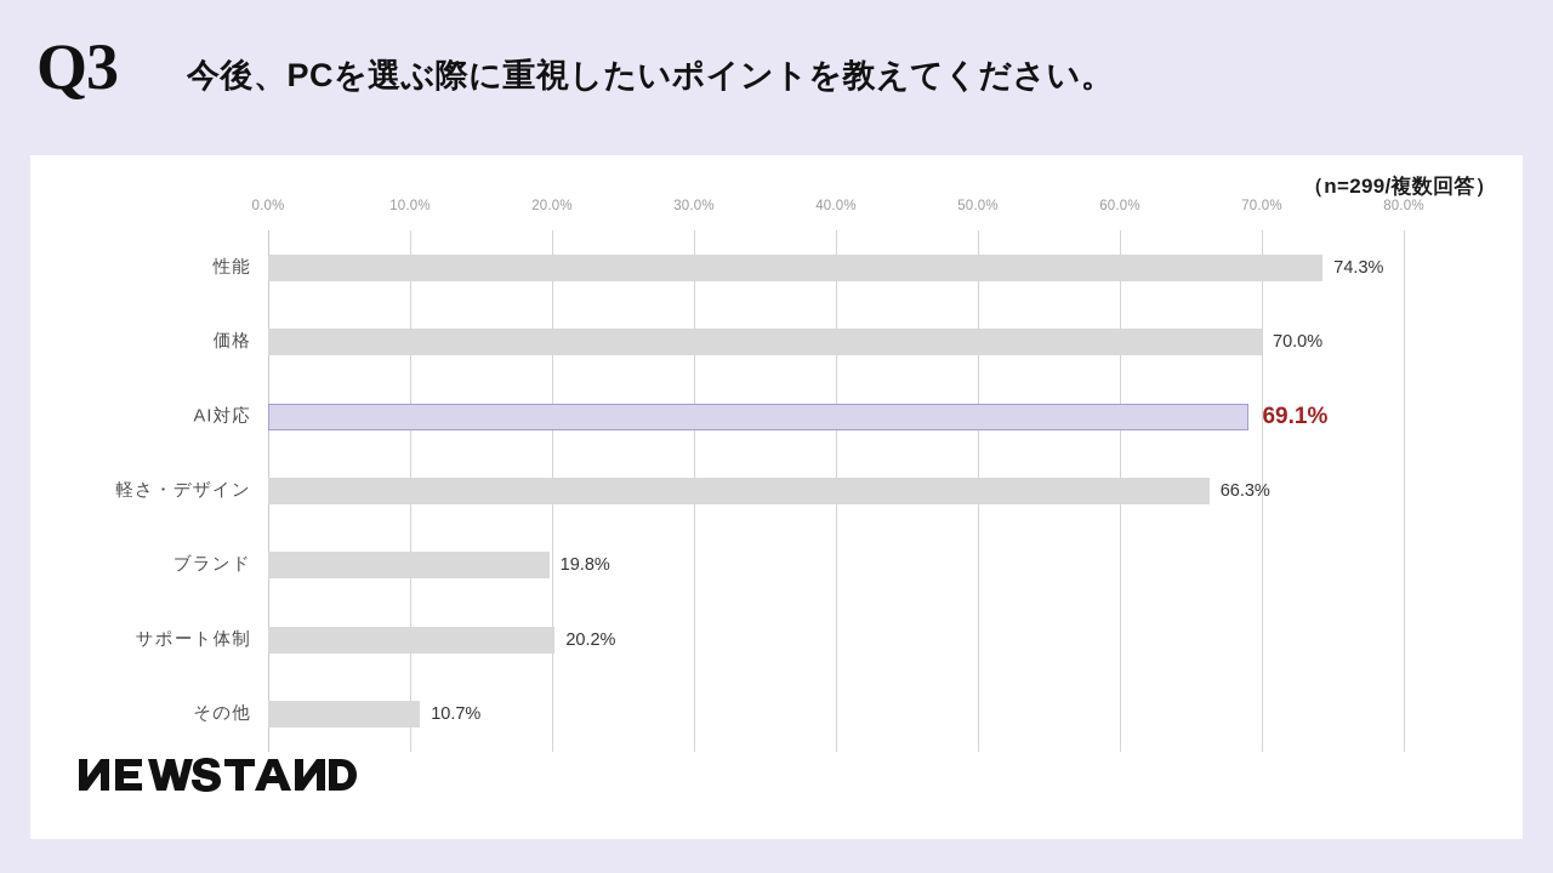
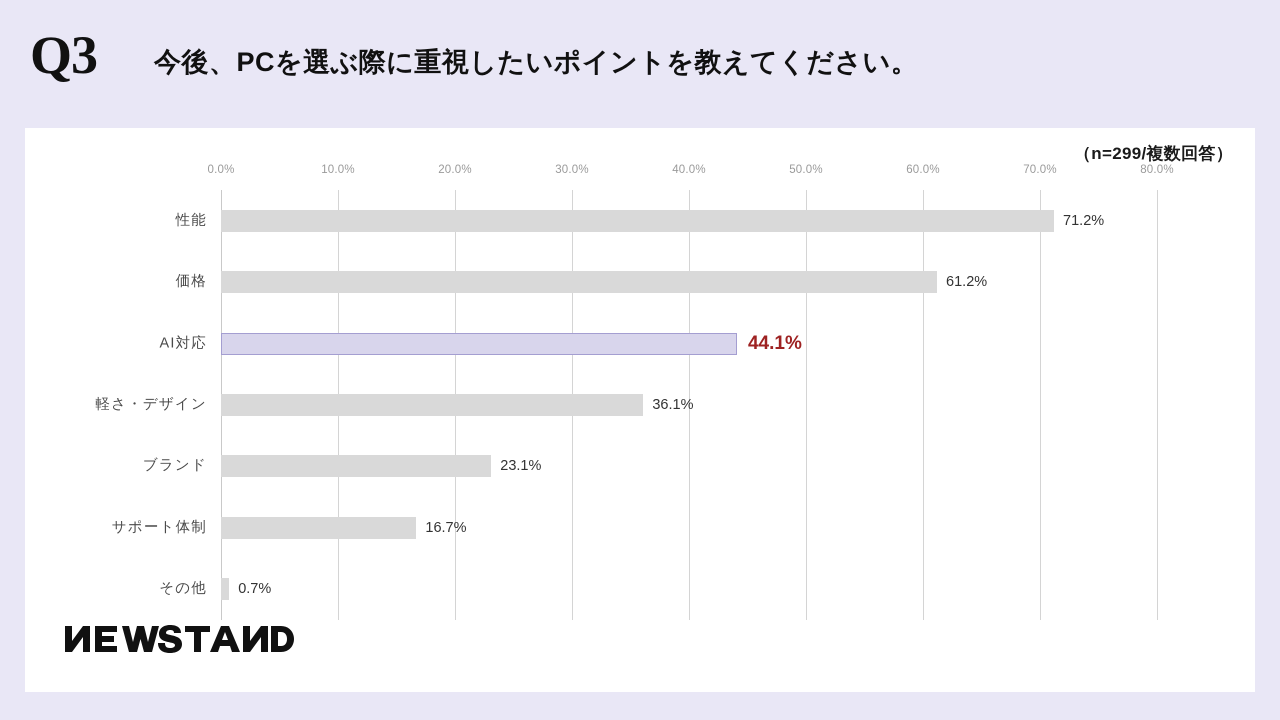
性能: 74.3% -> 71.2%
価格: 70.0% -> 61.2%
AI対応: 69.1% -> 44.1%
軽さ・デザイン: 66.3% -> 36.1%
ブランド: 19.8% -> 23.1%
サポート体制: 20.2% -> 16.7%
その他: 10.7% -> 0.7%
